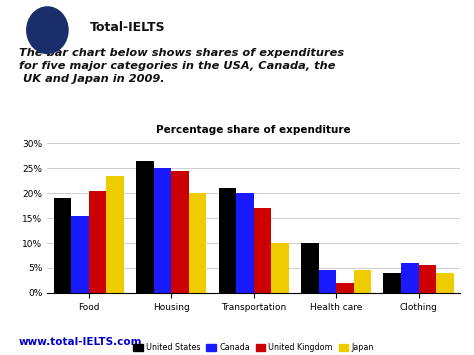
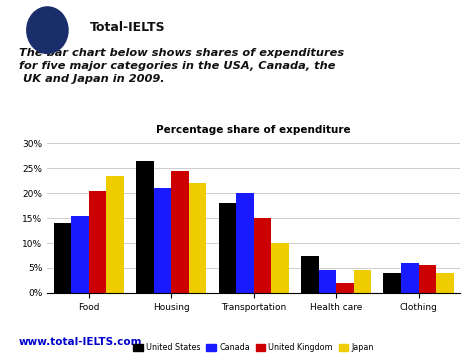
United States/Food: 19.0% -> 14.0%
Canada/Housing: 25.0% -> 21.0%
Japan/Housing: 20.0% -> 22.0%
United States/Transportation: 21.0% -> 18.0%
United Kingdom/Transportation: 17.0% -> 15.0%
United States/Health care: 10.0% -> 7.5%
